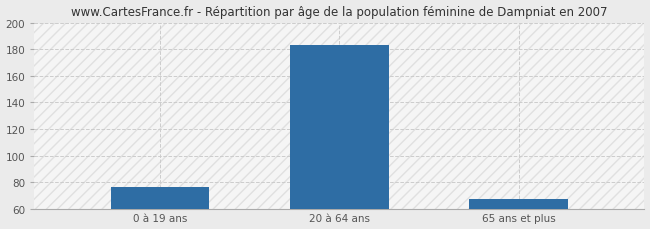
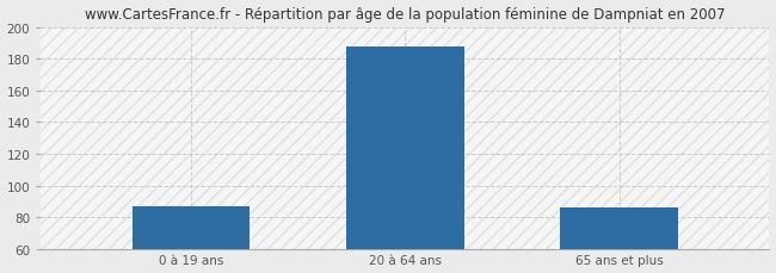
0 à 19 ans: 76 -> 87
20 à 64 ans: 183 -> 188
65 ans et plus: 67 -> 86
